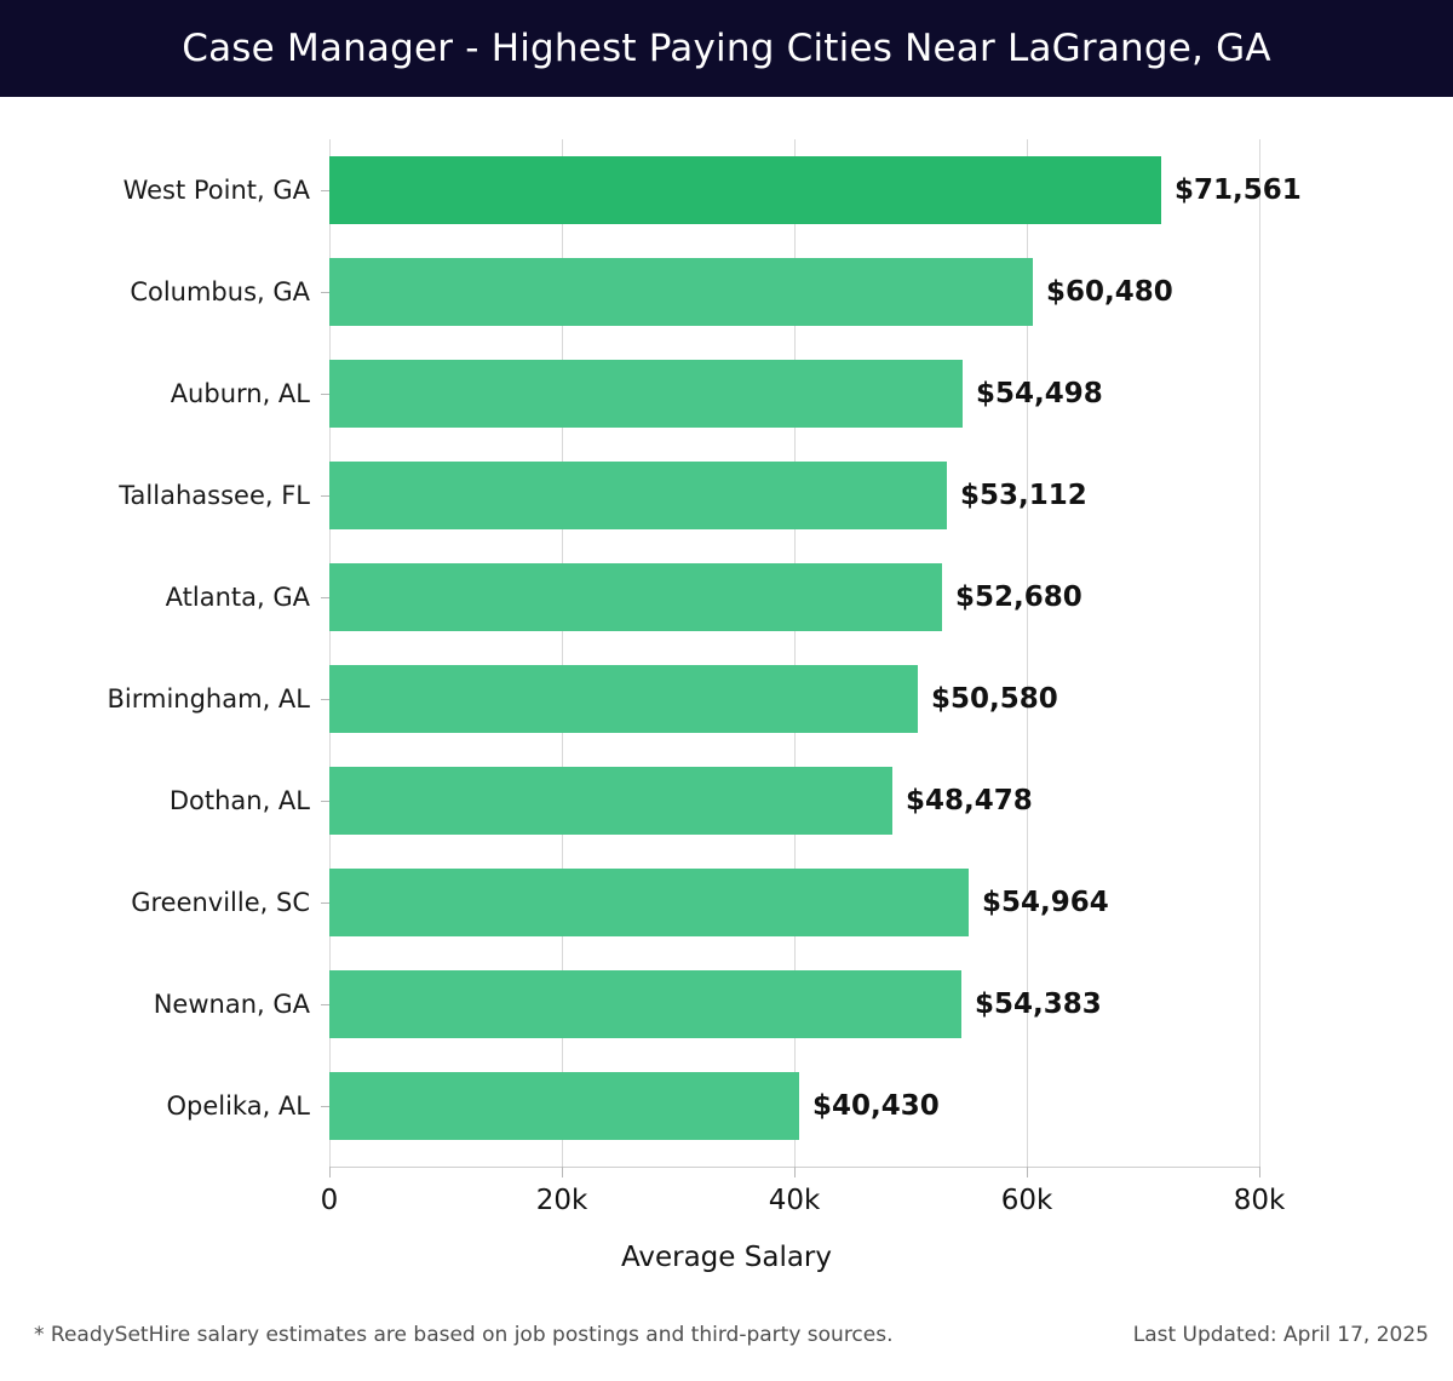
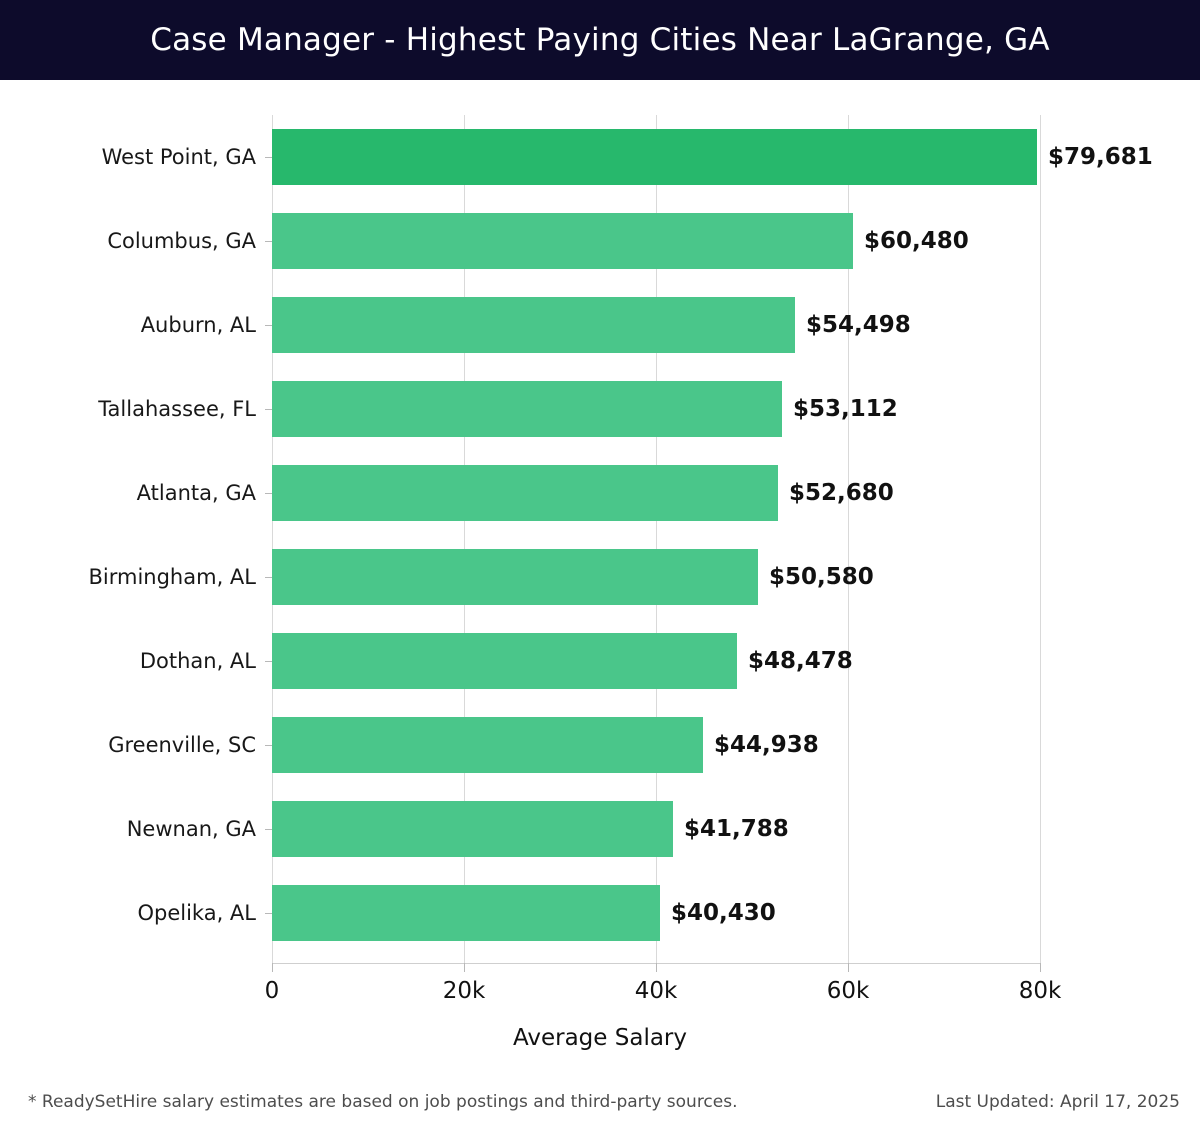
West Point, GA: $71,561 -> $79,681
Greenville, SC: $54,964 -> $44,938
Newnan, GA: $54,383 -> $41,788
